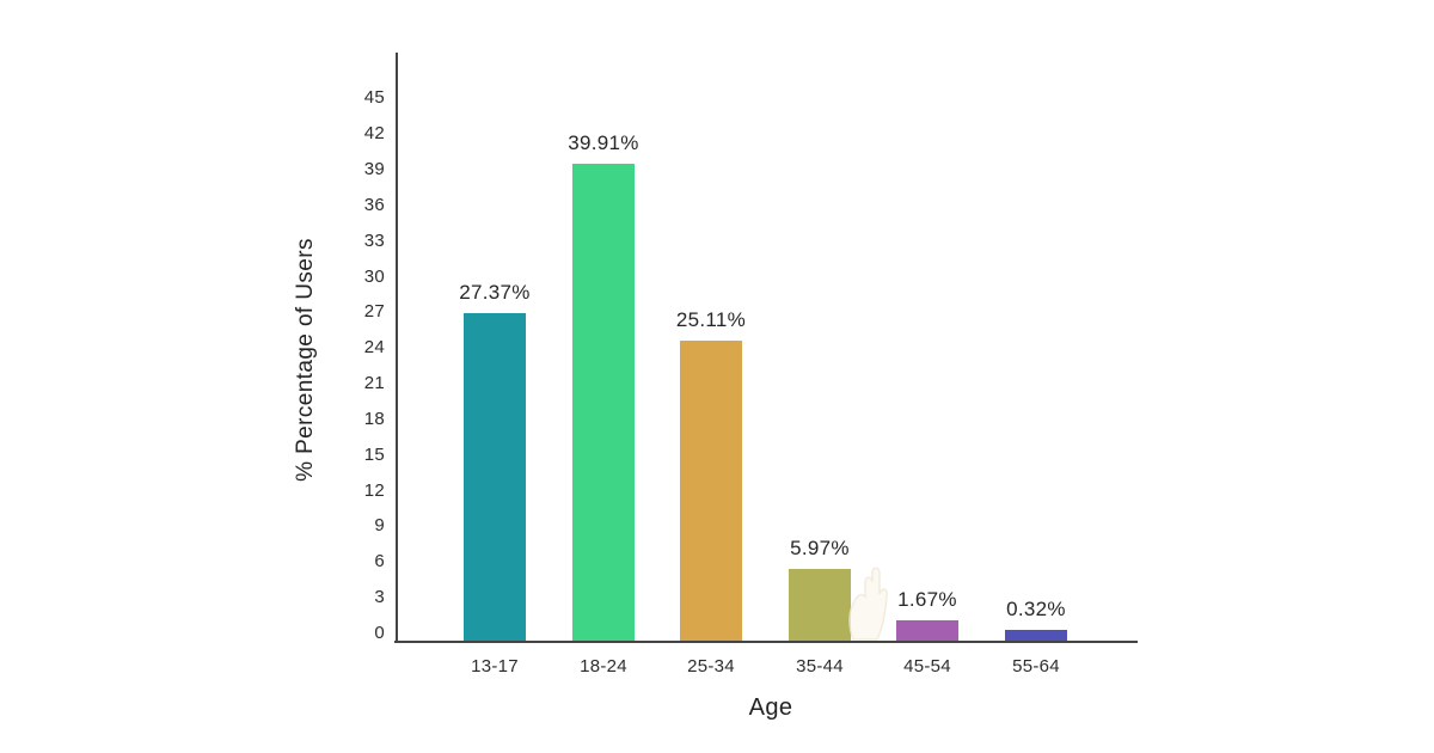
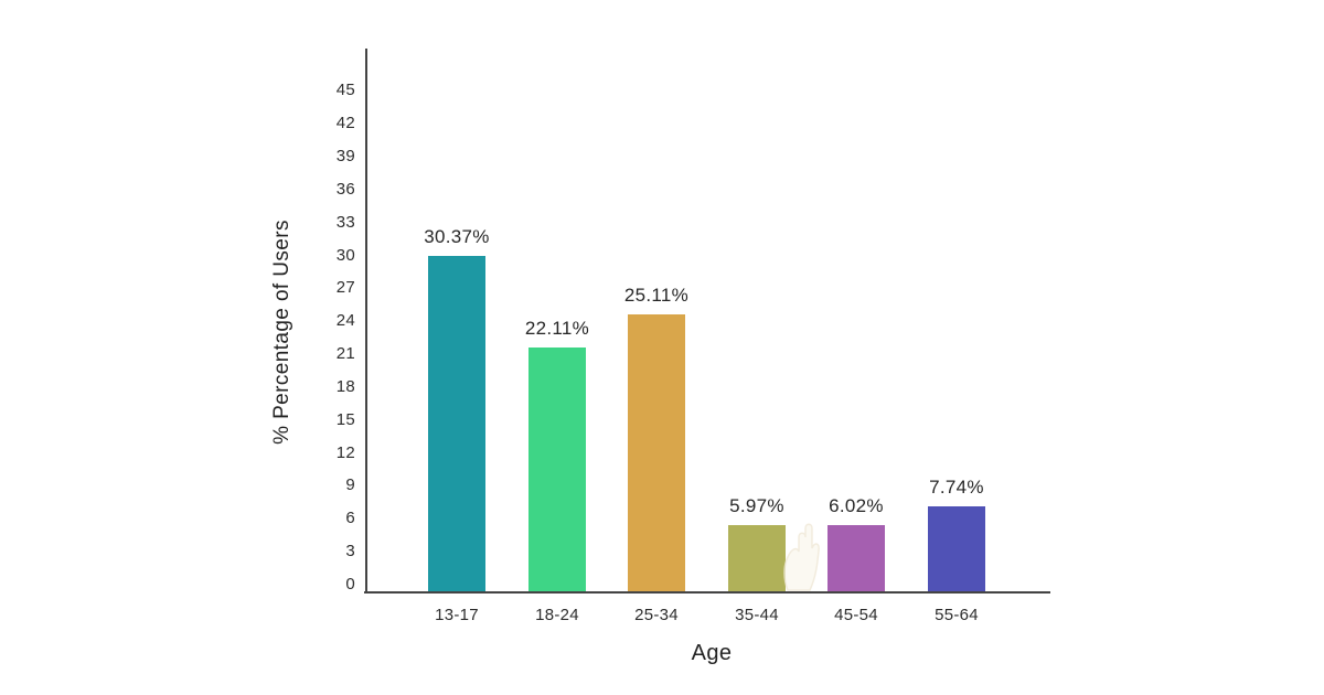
13-17: 27.37% -> 30.37%
18-24: 39.91% -> 22.11%
45-54: 1.67% -> 6.02%
55-64: 0.32% -> 7.74%
